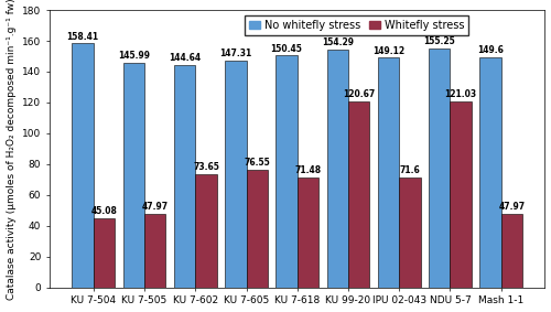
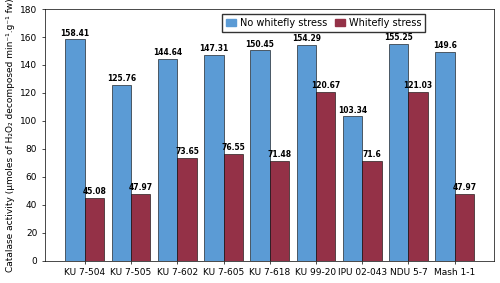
No whitefly stress/KU 7-505: 145.99 -> 125.76
No whitefly stress/IPU 02-043: 149.12 -> 103.34
